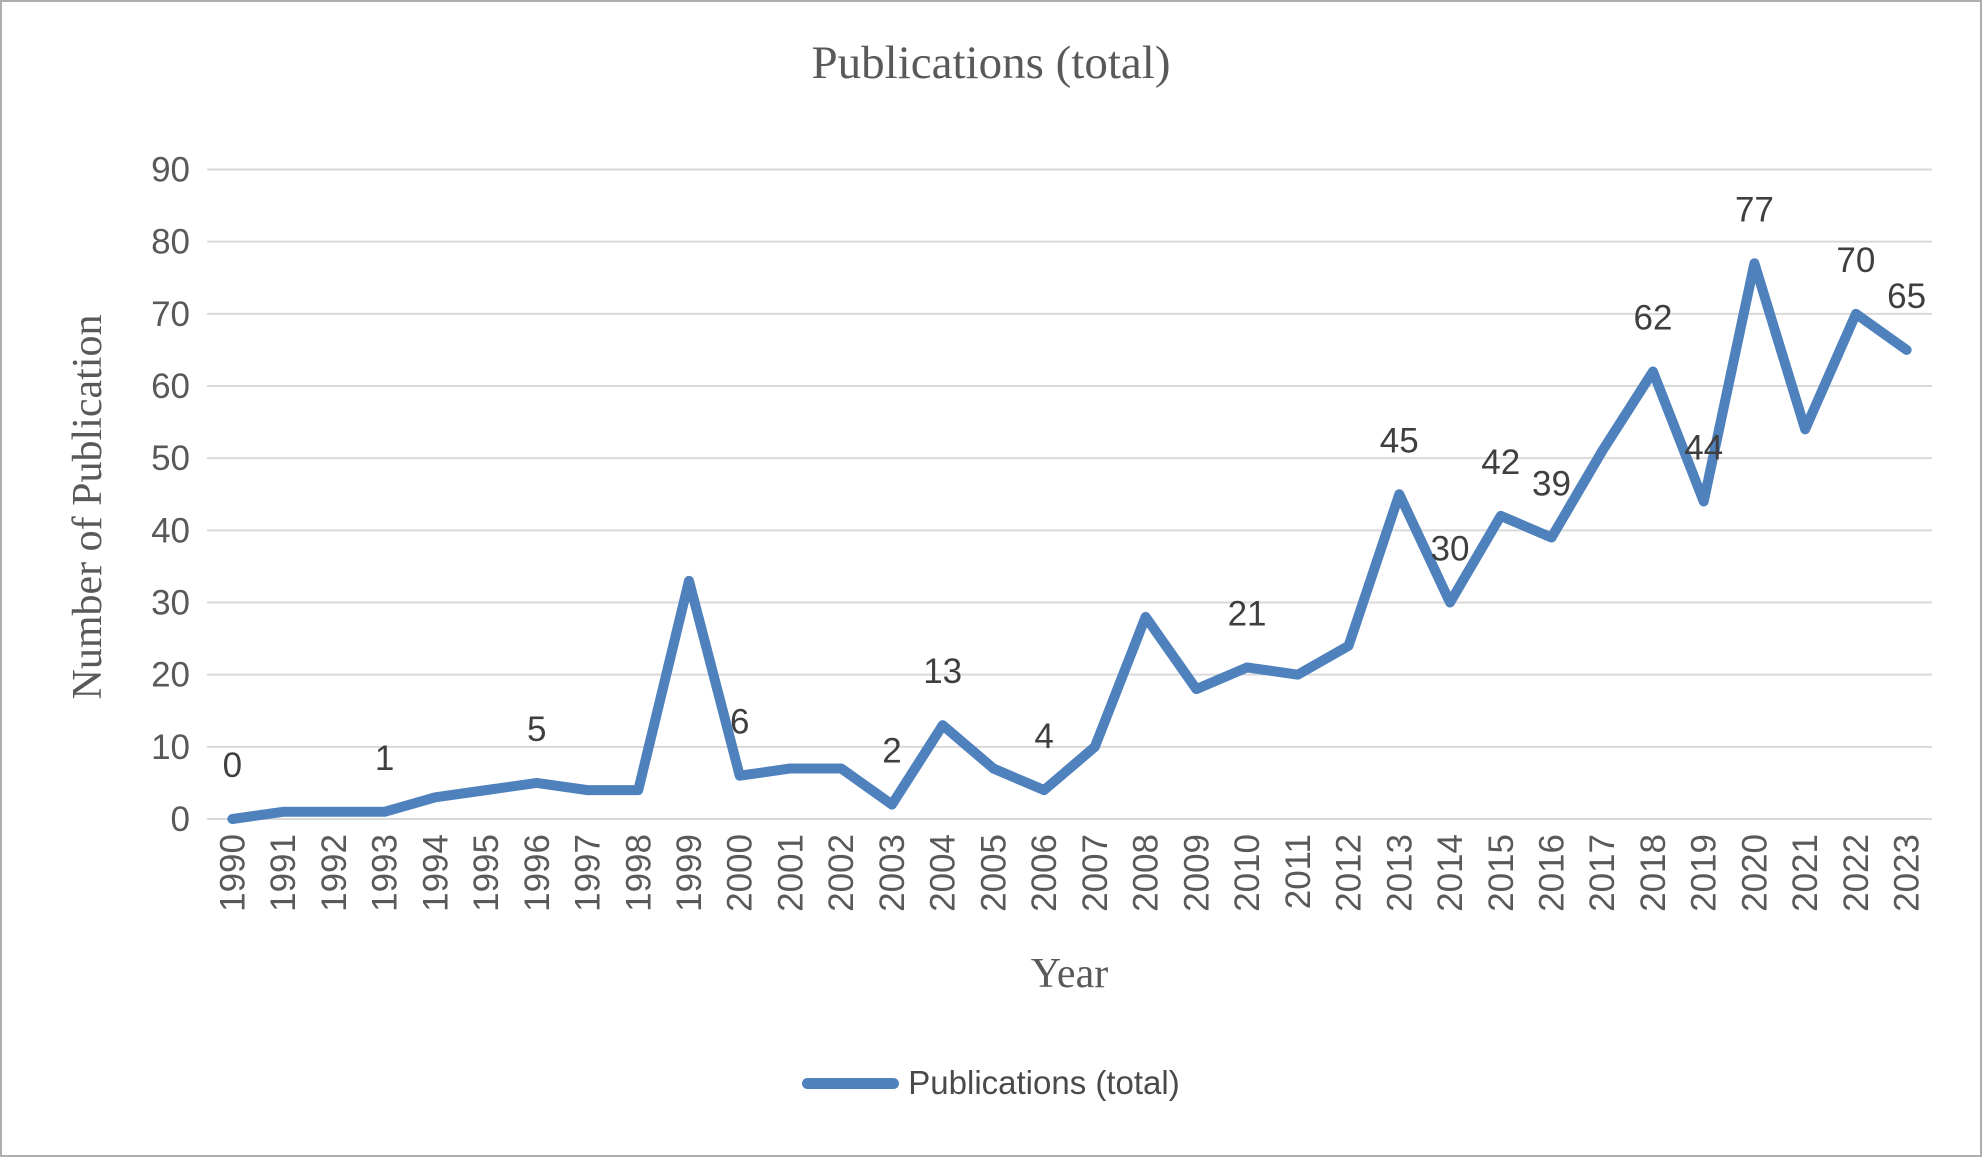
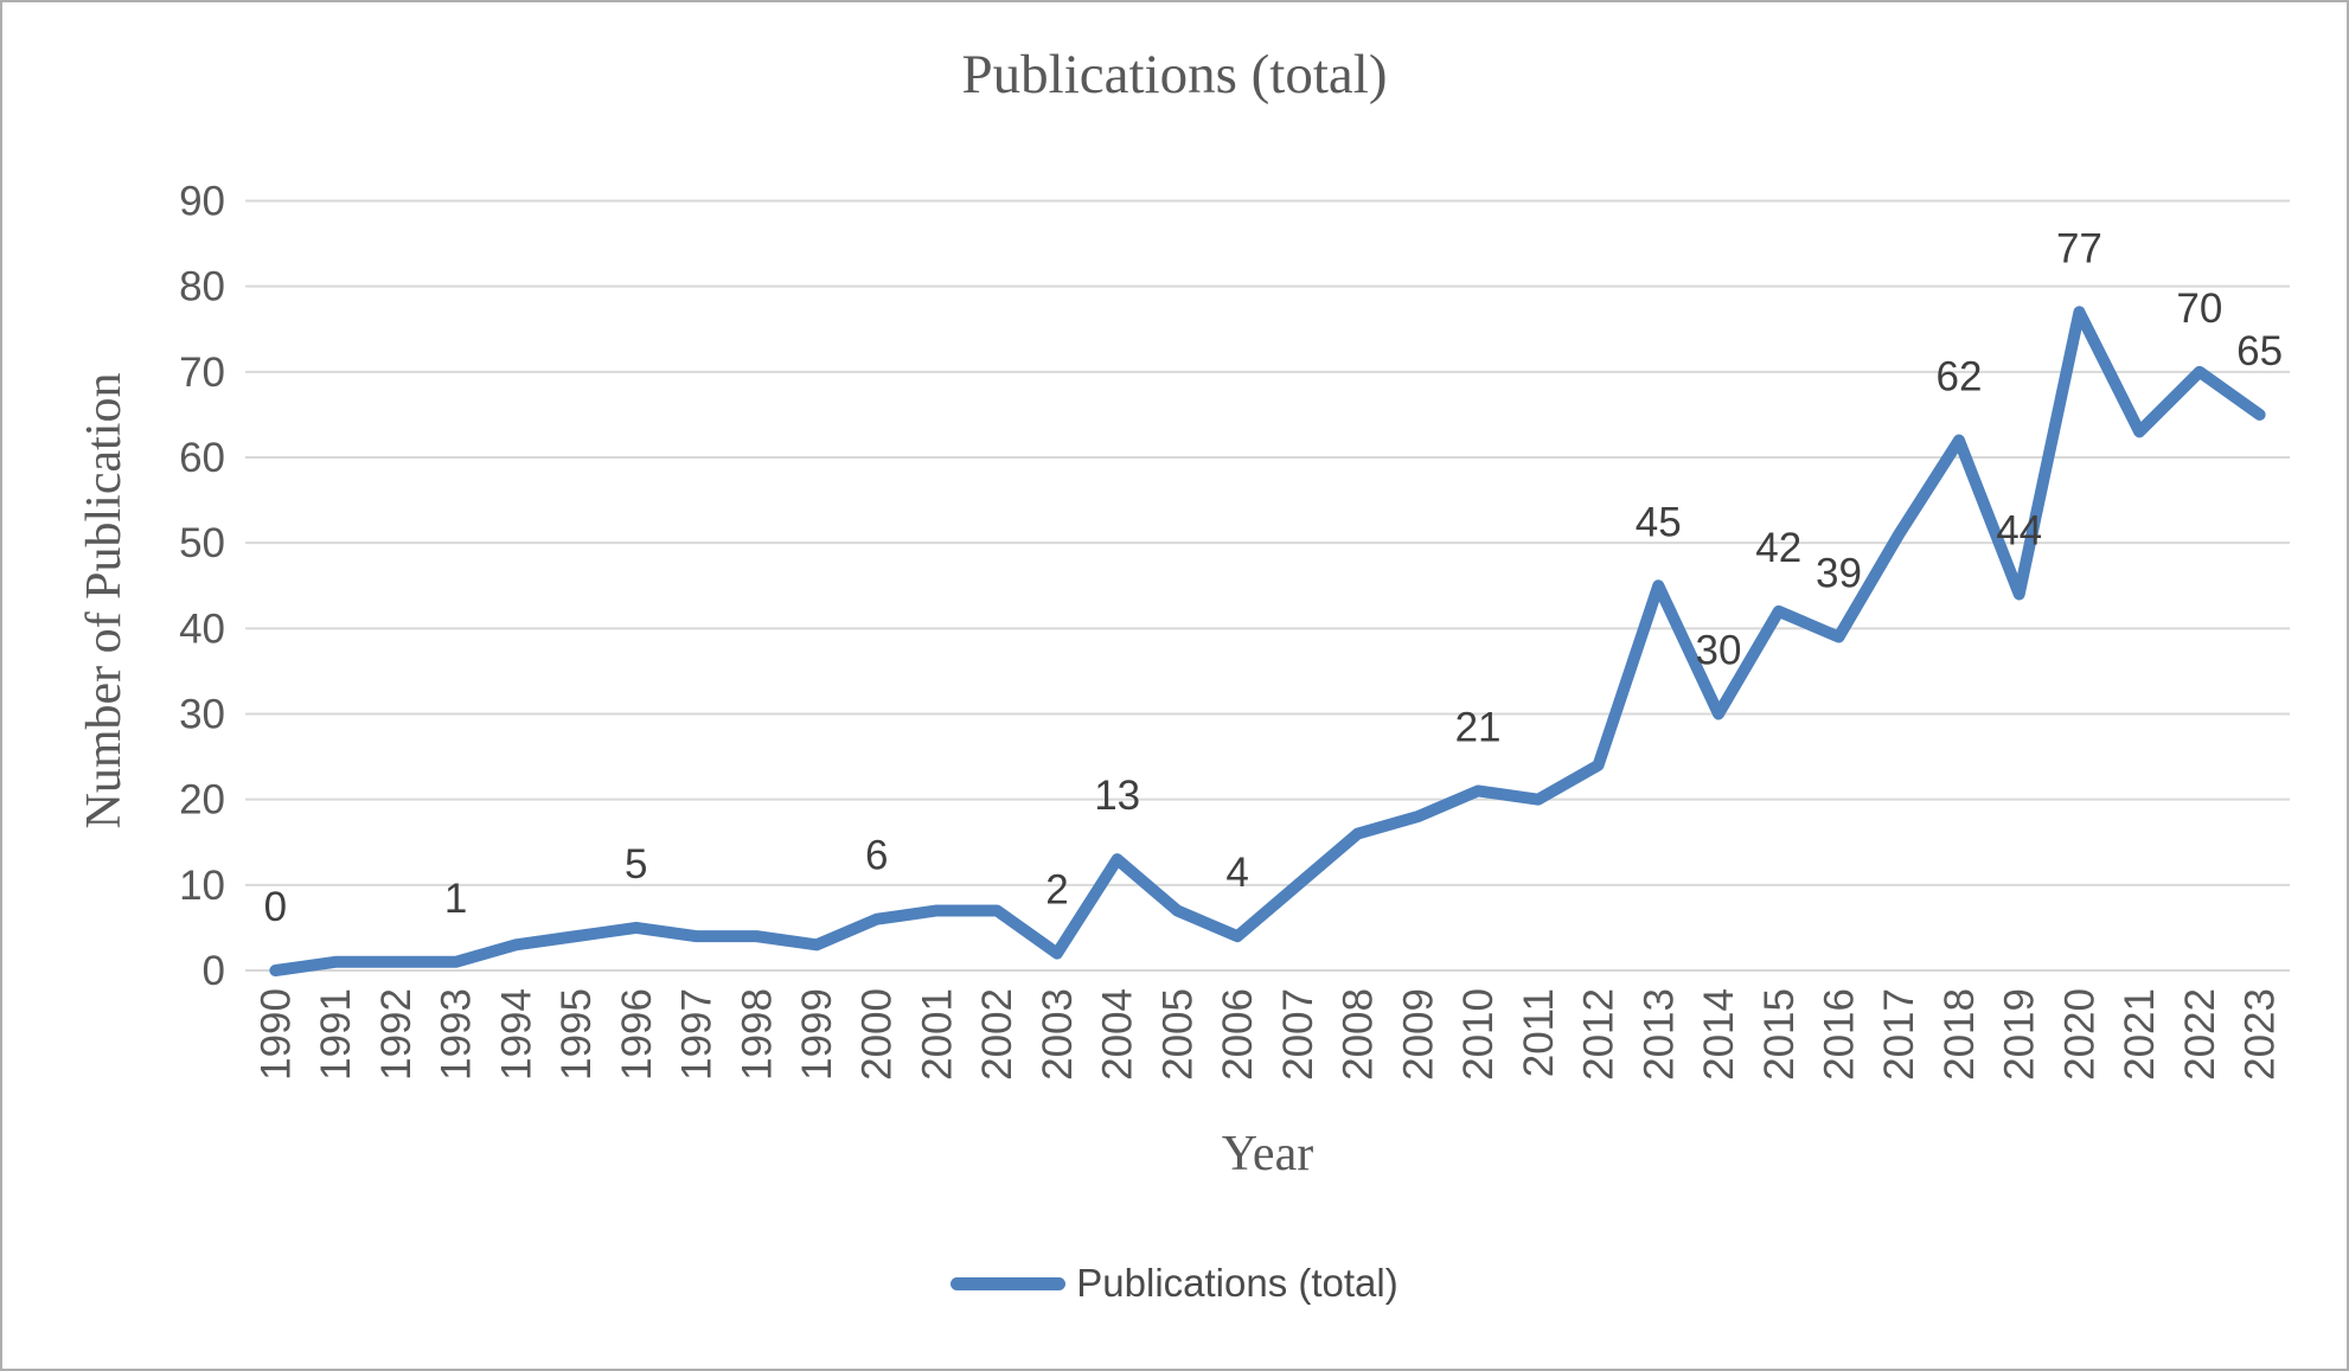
1999: 33 -> 3
2008: 28 -> 16
2021: 54 -> 63
